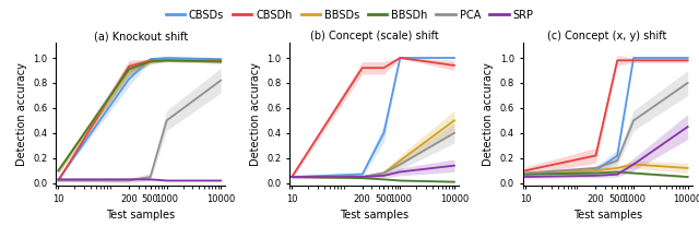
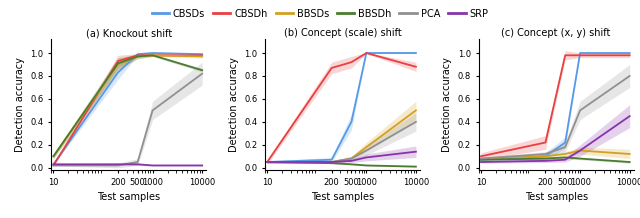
(a) Knockout shift/BBSDh/10000: 0.97 -> 0.85
(b) Concept (scale) shift/CBSDh/200: 0.92 -> 0.87
(b) Concept (scale) shift/CBSDh/10000: 0.94 -> 0.88
